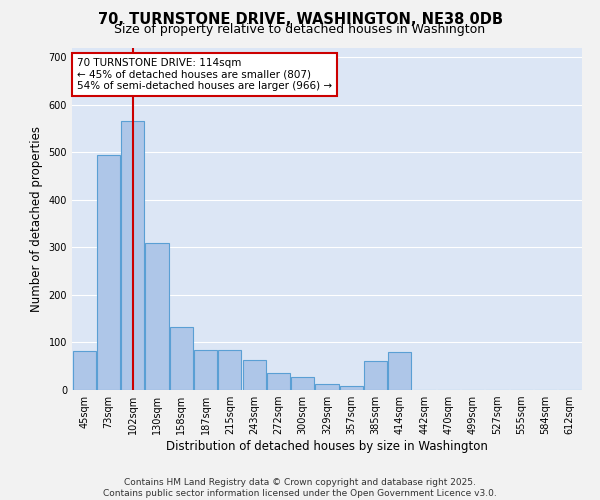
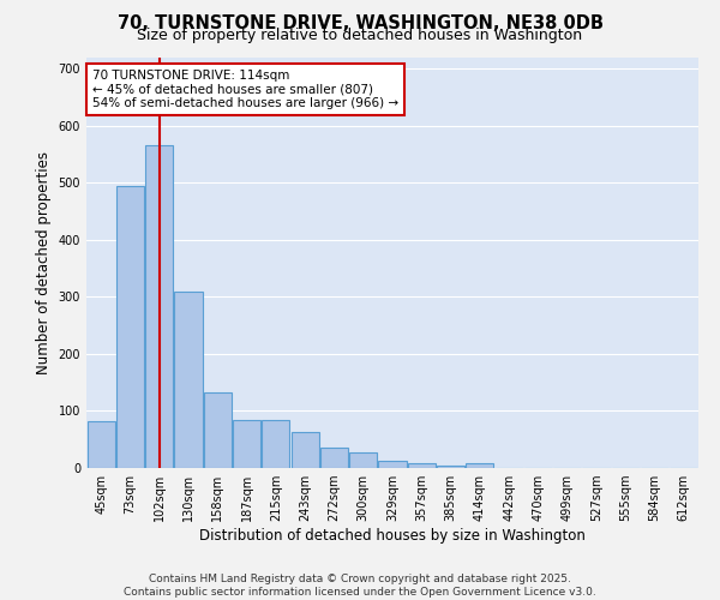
385sqm: 60 -> 5
414sqm: 80 -> 8
